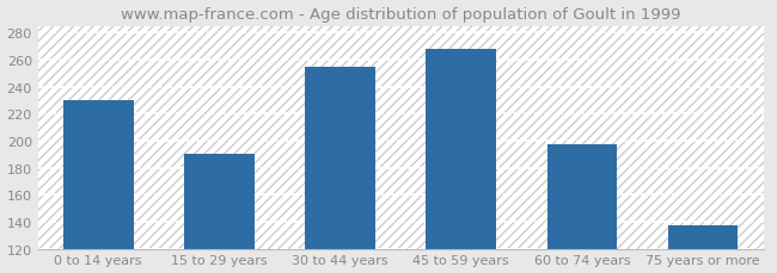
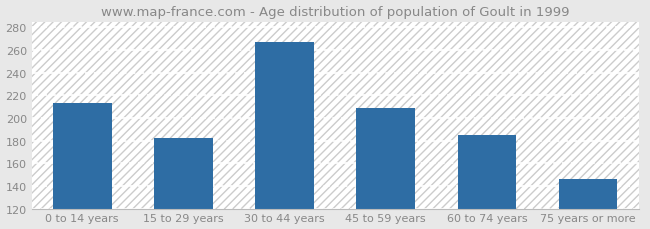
0 to 14 years: 230 -> 213
15 to 29 years: 190 -> 182
30 to 44 years: 255 -> 267
45 to 59 years: 268 -> 209
60 to 74 years: 197 -> 185
75 years or more: 137 -> 146
